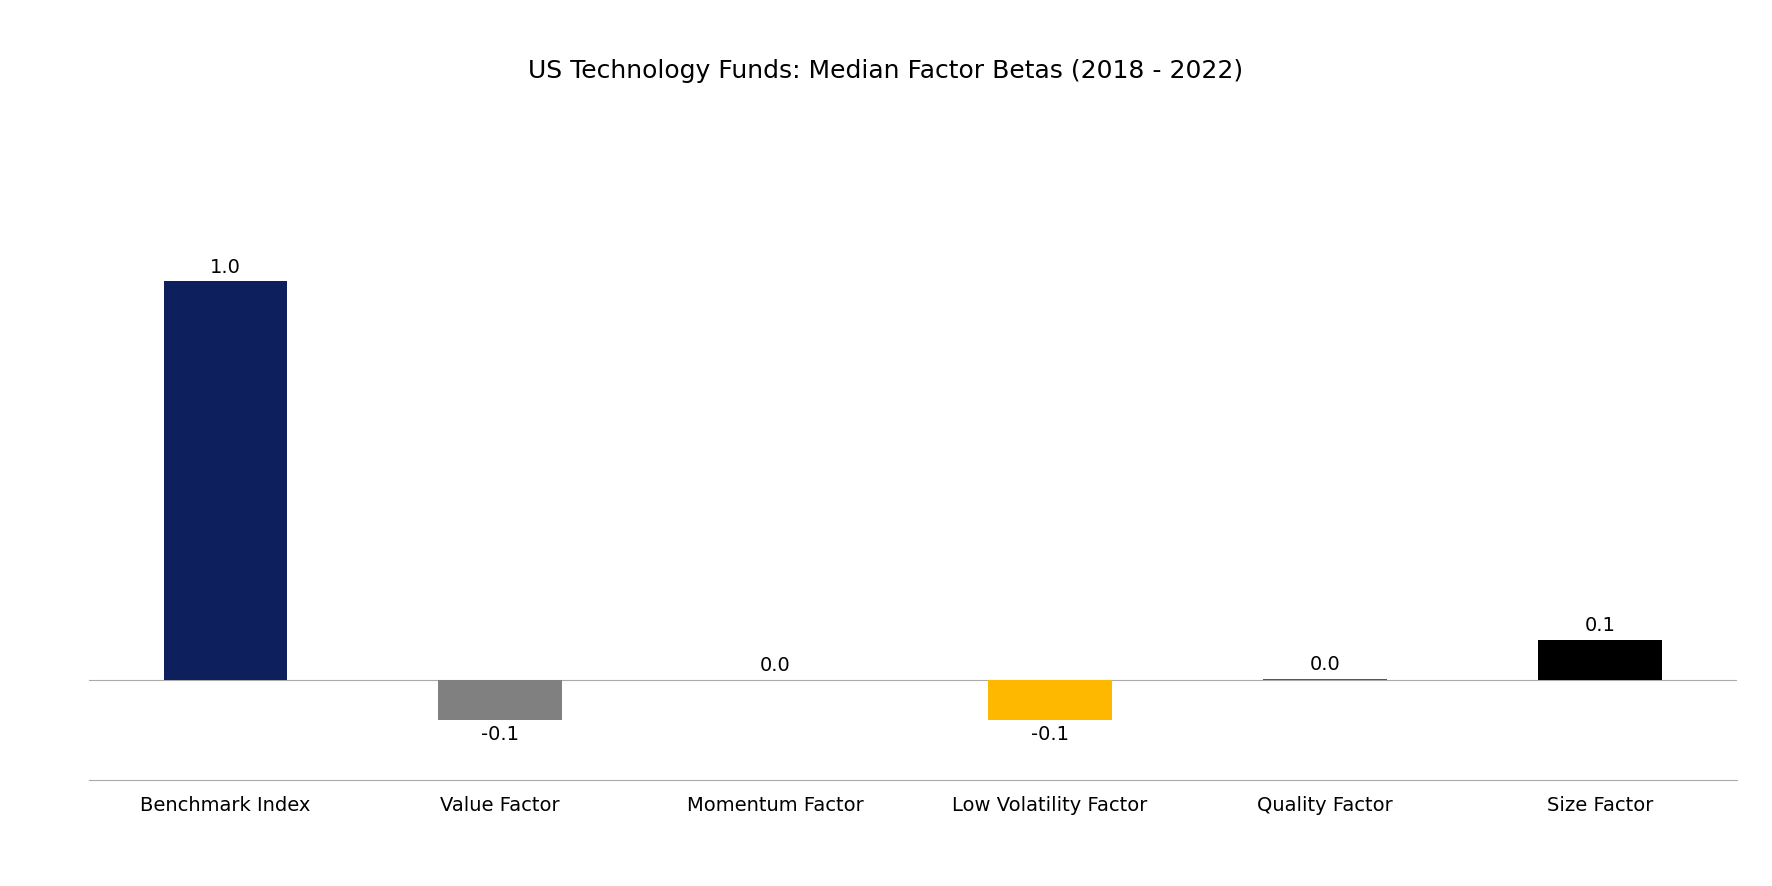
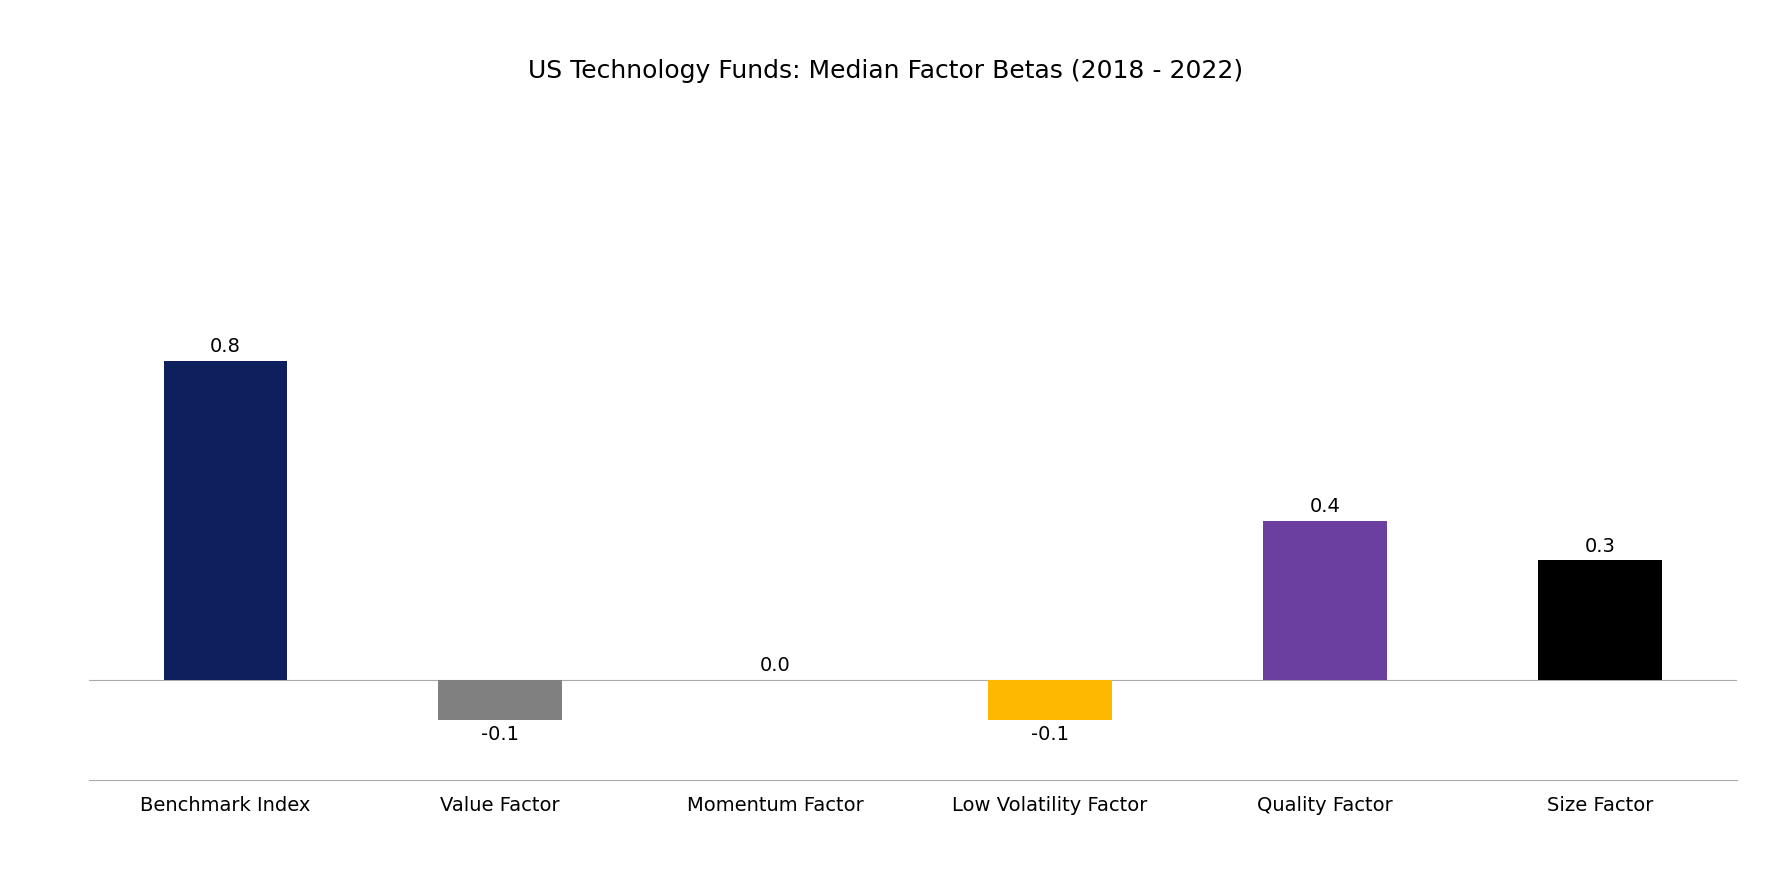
Benchmark Index: 1.0 -> 0.8
Quality Factor: 0.0 -> 0.4
Size Factor: 0.1 -> 0.3
